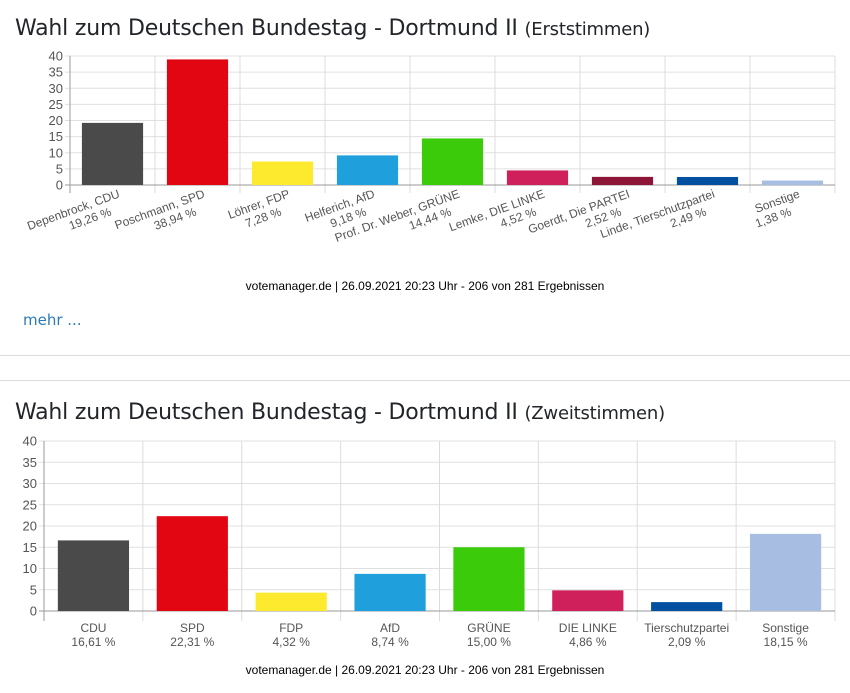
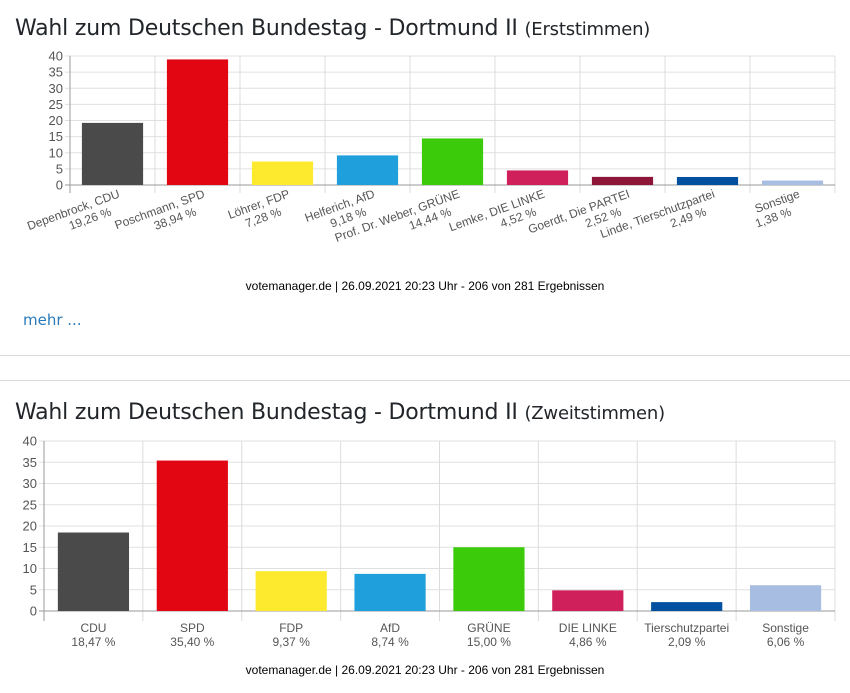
Wahl zum Deutschen Bundestag - Dortmund II (Zweitstimmen)/CDU: 16,61 -> 18,47
Wahl zum Deutschen Bundestag - Dortmund II (Zweitstimmen)/SPD: 22,31 -> 35,40
Wahl zum Deutschen Bundestag - Dortmund II (Zweitstimmen)/FDP: 4,32 -> 9,37
Wahl zum Deutschen Bundestag - Dortmund II (Zweitstimmen)/Sonstige: 18,15 -> 6,06
